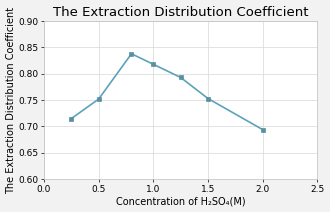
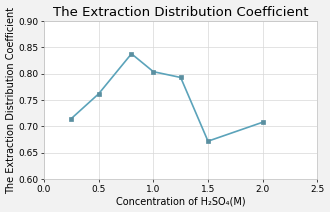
0.5: 0.752 -> 0.762
1.0: 0.818 -> 0.804
1.5: 0.753 -> 0.672
2.0: 0.694 -> 0.708
